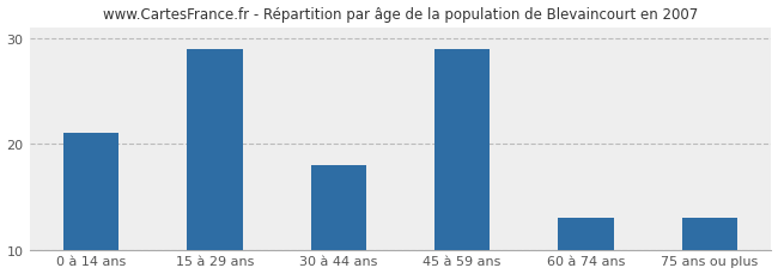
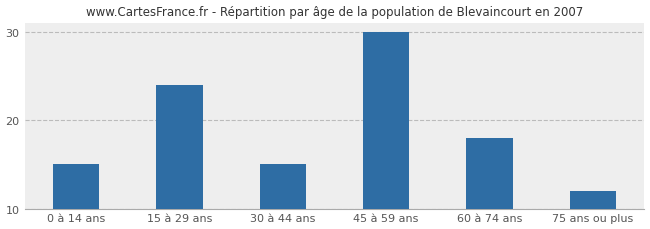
0 à 14 ans: 21 -> 15
15 à 29 ans: 29 -> 24
30 à 44 ans: 18 -> 15
45 à 59 ans: 29 -> 30
60 à 74 ans: 13 -> 18
75 ans ou plus: 13 -> 12
